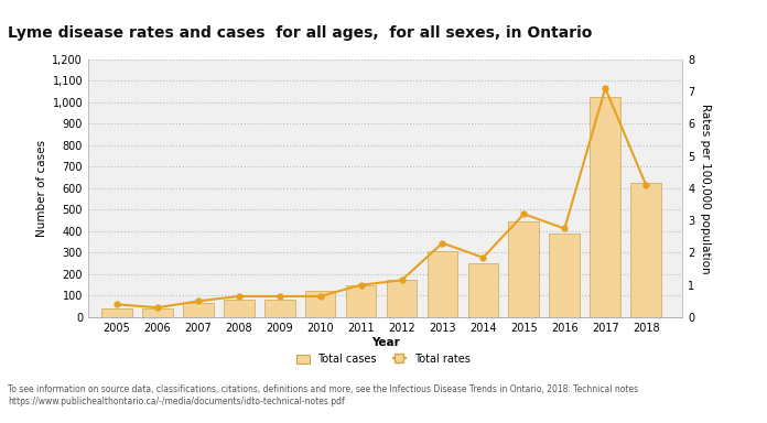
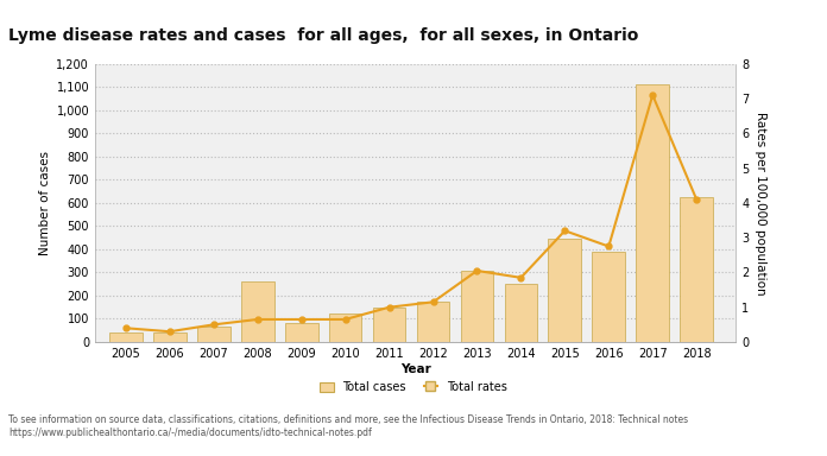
Total cases/2008: 80 -> 260
Total rates/2013: 2.30 -> 2.05
Total cases/2017: 1,020 -> 1,110
